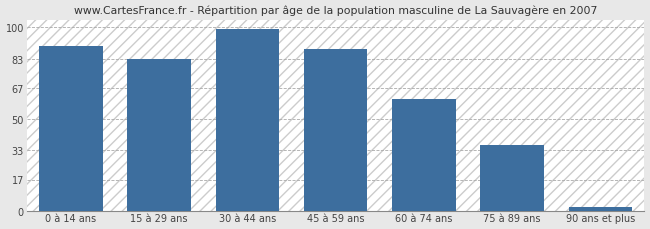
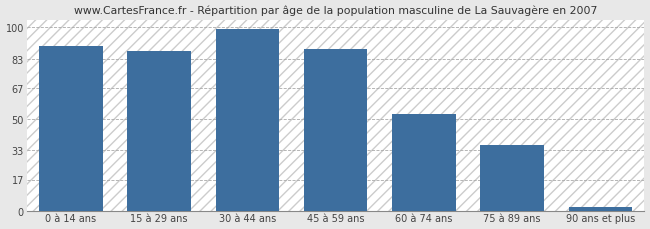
15 à 29 ans: 83 -> 87
60 à 74 ans: 61 -> 53
